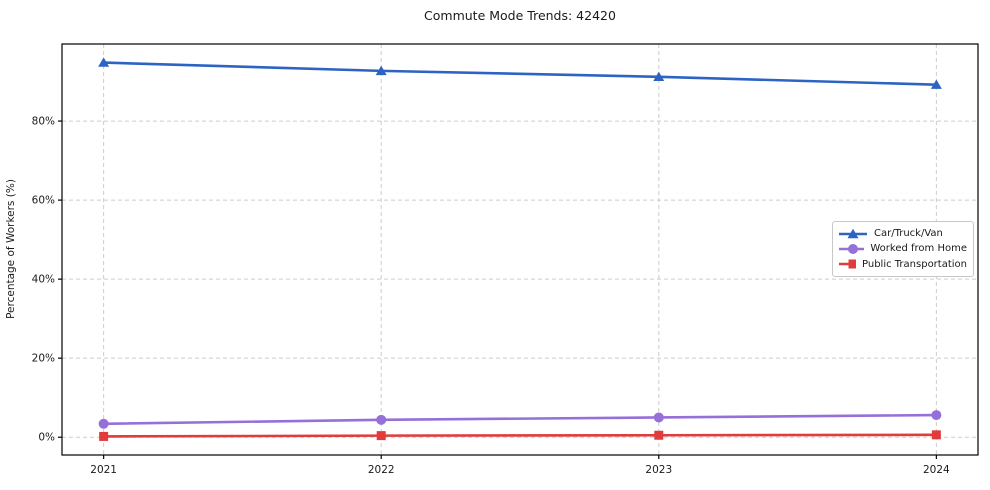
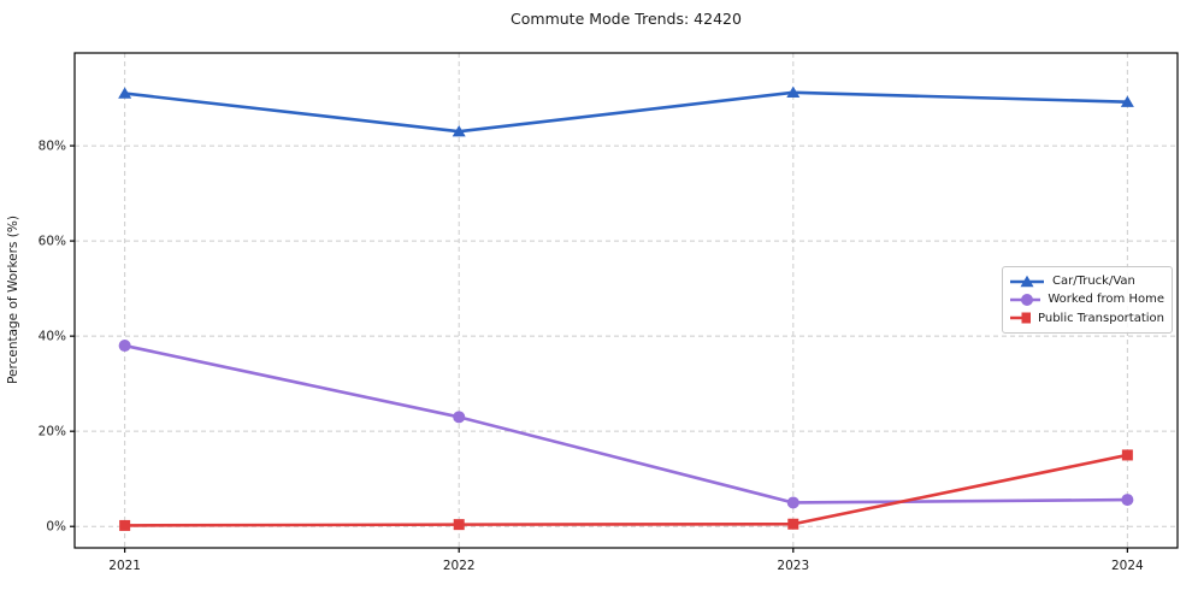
Car/Truck/Van/2021: 95% -> 91%
Worked from Home/2021: 3% -> 38%
Car/Truck/Van/2022: 93% -> 83%
Worked from Home/2022: 4% -> 23%
Public Transportation/2024: 1% -> 15%
